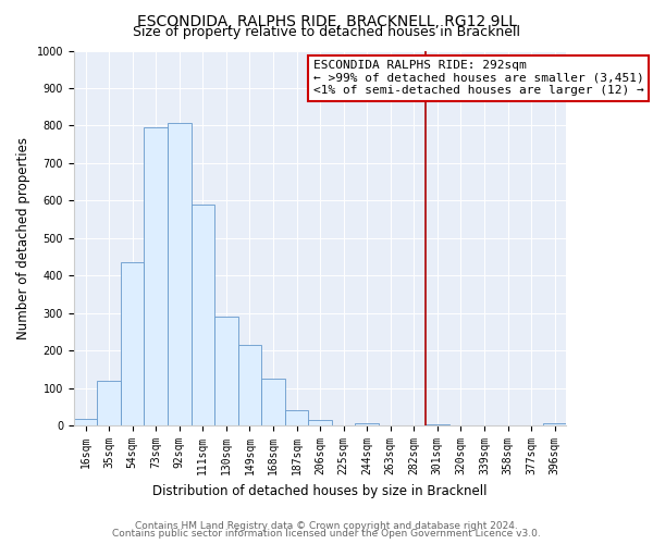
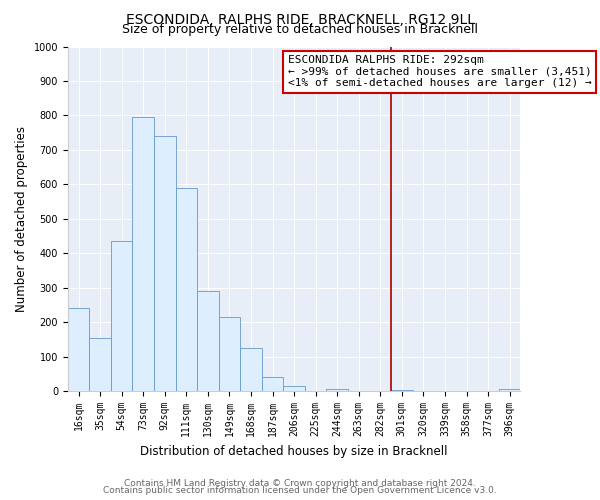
16sqm: 18 -> 240
35sqm: 120 -> 155
92sqm: 808 -> 740
